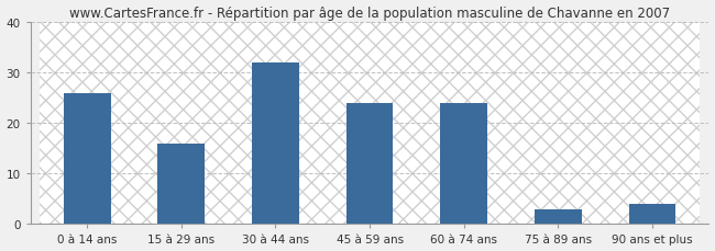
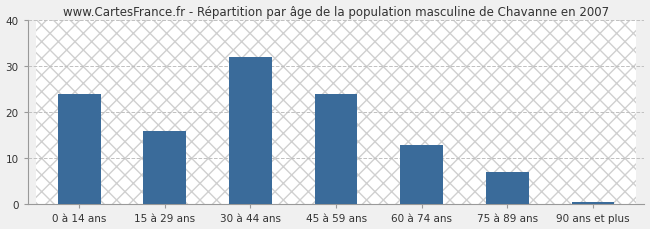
0 à 14 ans: 26.0 -> 24.0
60 à 74 ans: 24.0 -> 13.0
75 à 89 ans: 3.0 -> 7.0
90 ans et plus: 4.0 -> 0.5
